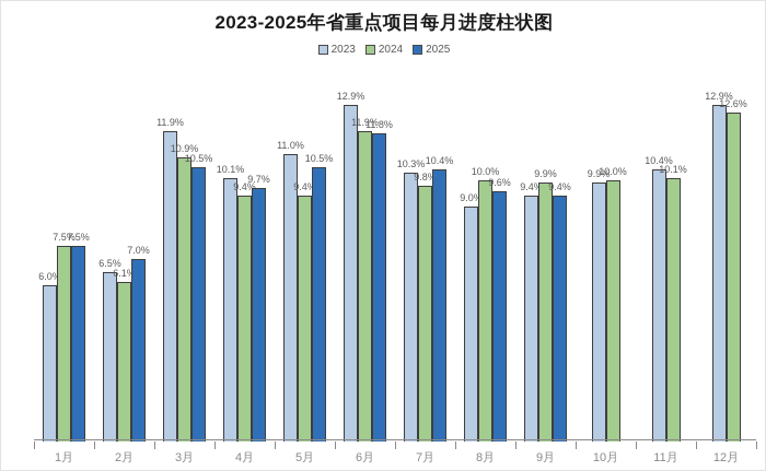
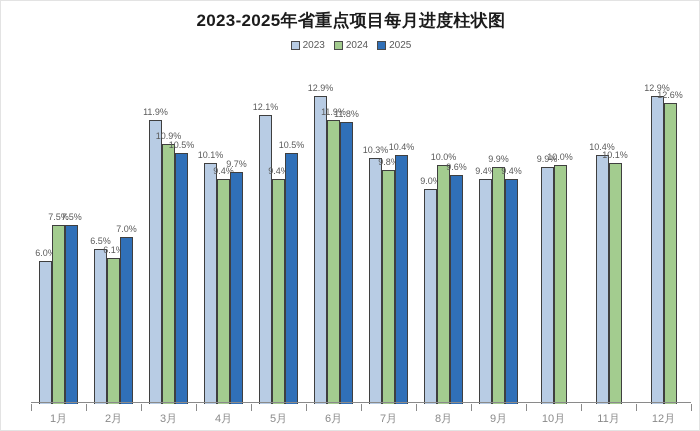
2023/5月: 11.0% -> 12.1%
